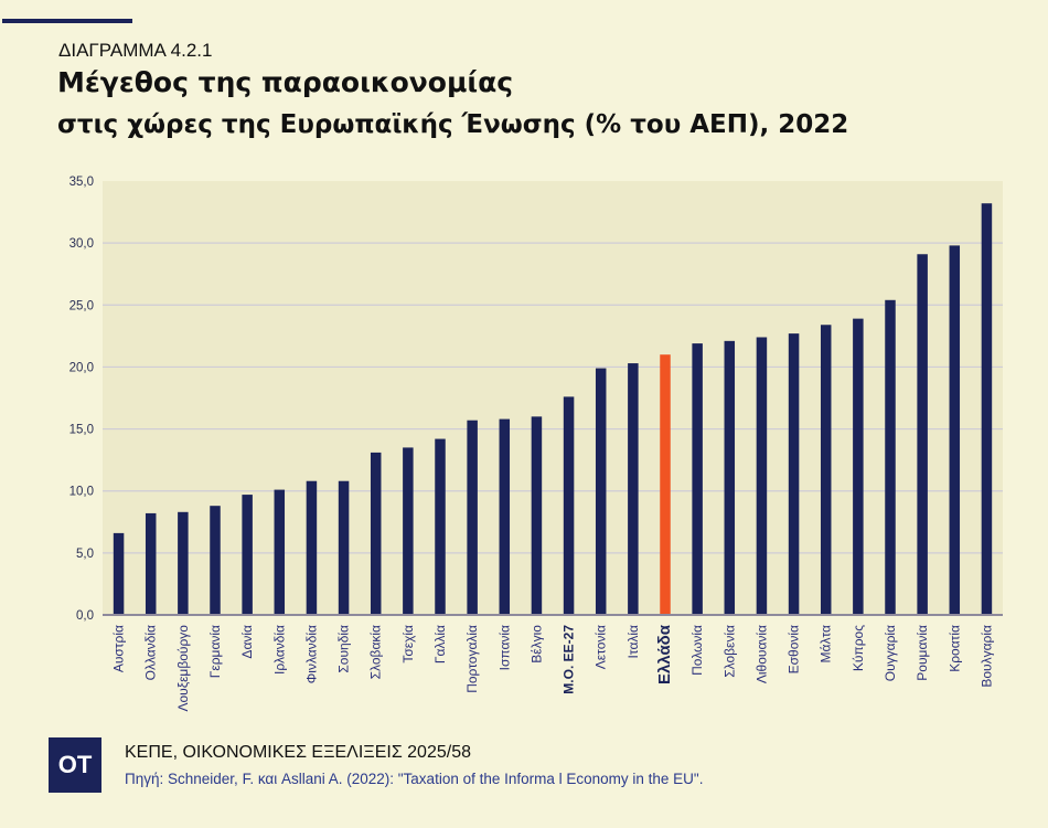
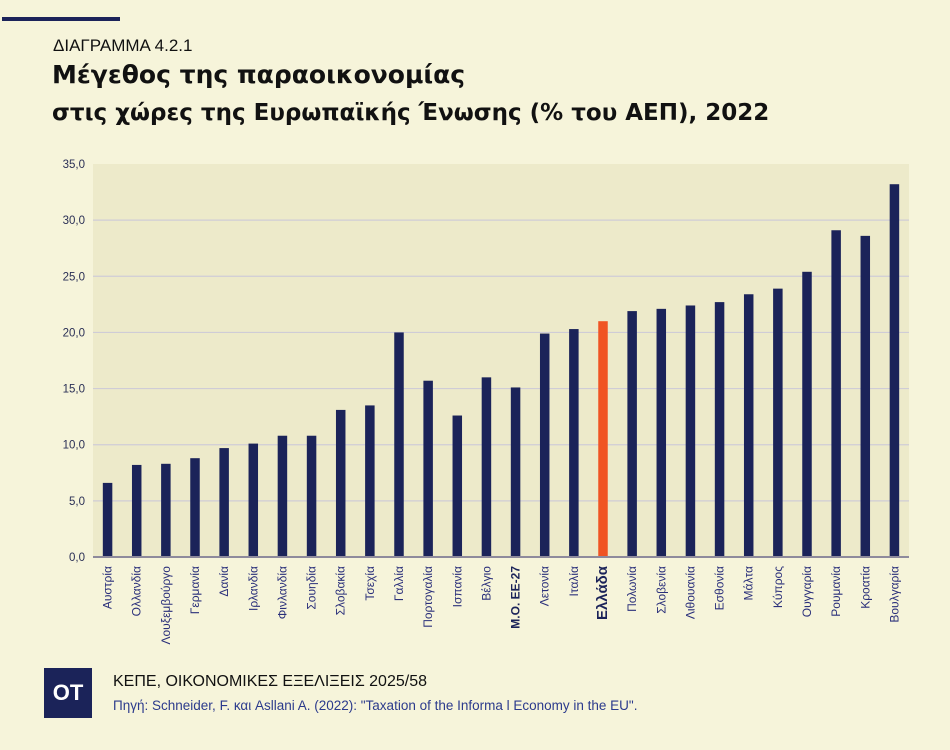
Γαλλία: 14,2 -> 20,0
Ισπανία: 15,8 -> 12,6
Μ.Ο. ΕΕ-27: 17,6 -> 15,1
Κροατία: 29,8 -> 28,6
